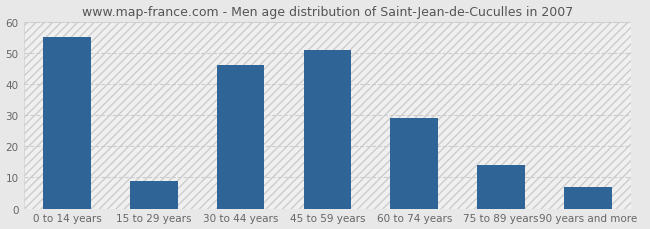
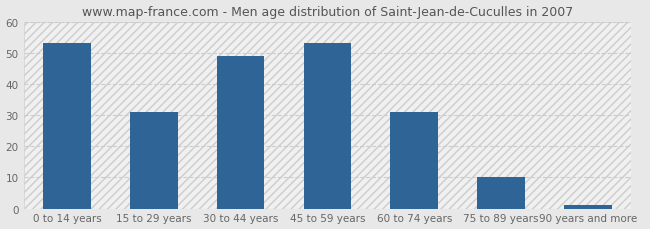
0 to 14 years: 55 -> 53
15 to 29 years: 9 -> 31
30 to 44 years: 46 -> 49
45 to 59 years: 51 -> 53
60 to 74 years: 29 -> 31
75 to 89 years: 14 -> 10
90 years and more: 7 -> 1
